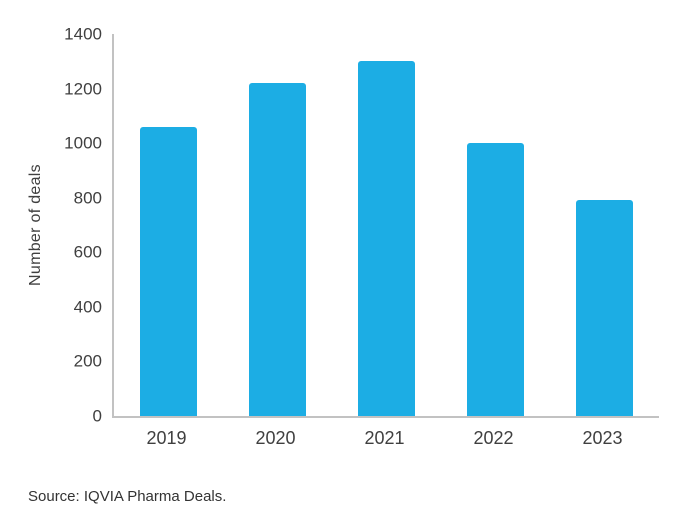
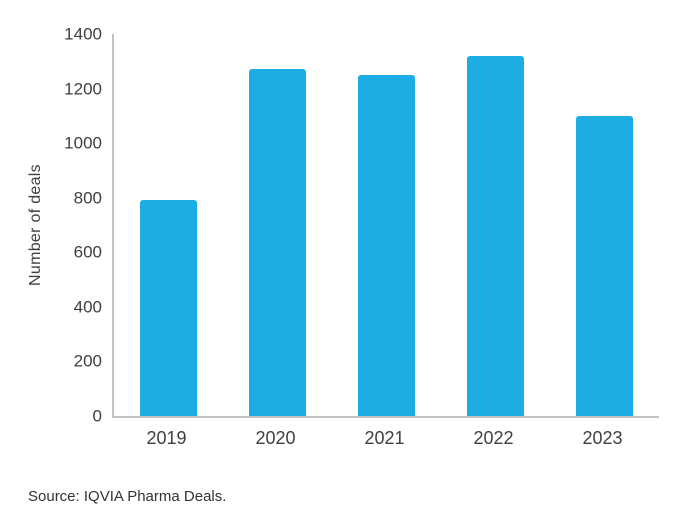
2019: 1060 -> 790
2020: 1220 -> 1270
2021: 1300 -> 1250
2022: 1000 -> 1320
2023: 790 -> 1100
